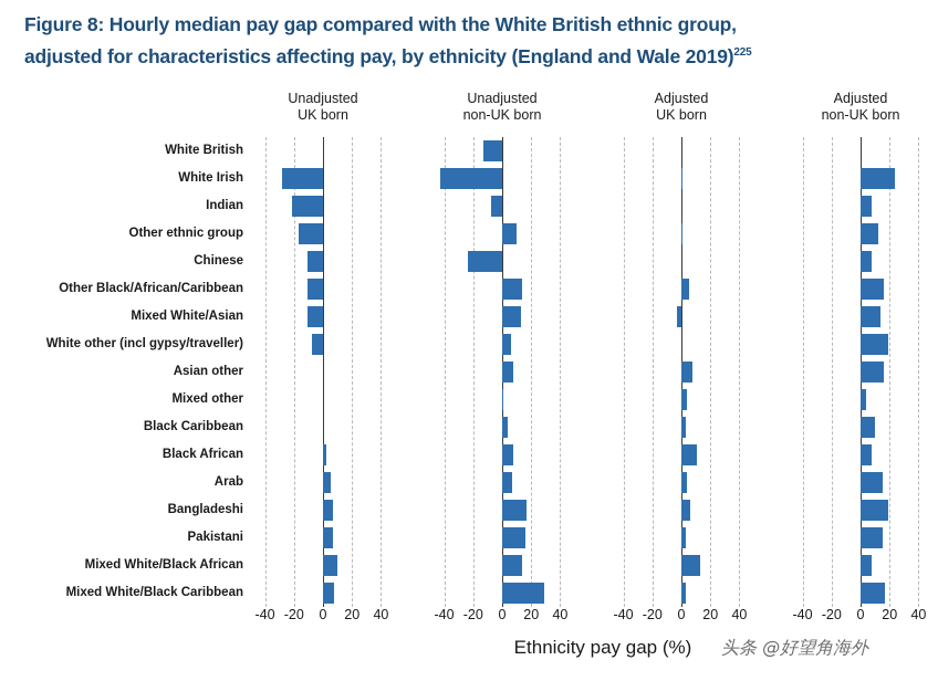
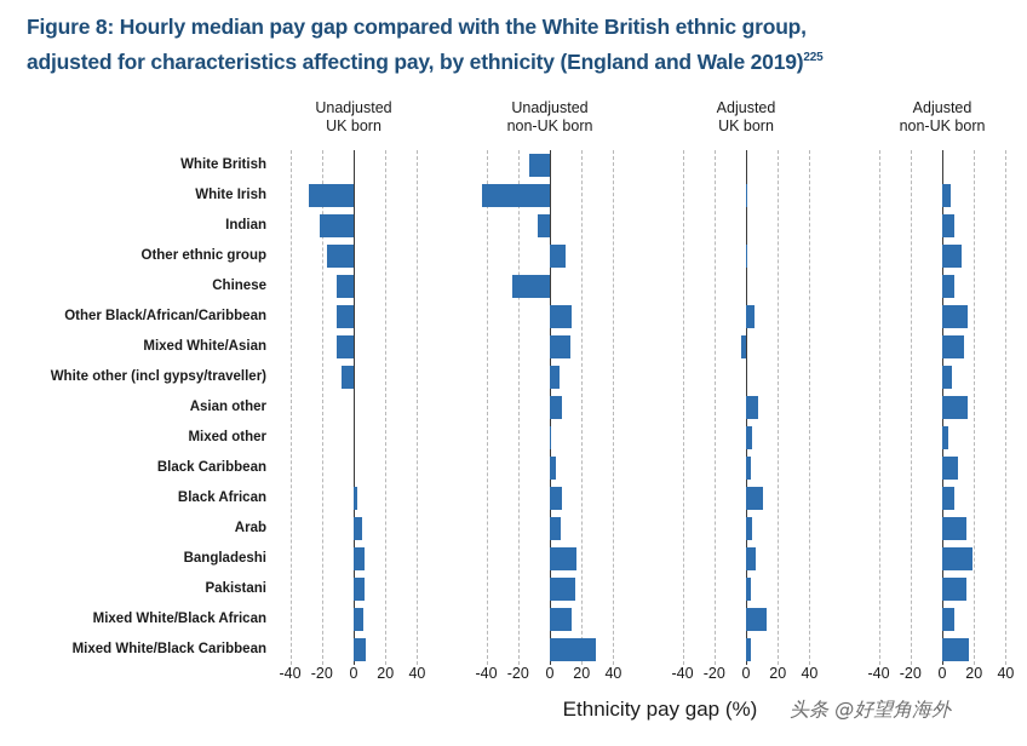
Adjusted non-UK born/White Irish: 24 -> 5
Adjusted non-UK born/White other (incl gypsy/traveller): 19 -> 6
Unadjusted UK born/Mixed White/Black African: 10 -> 6
